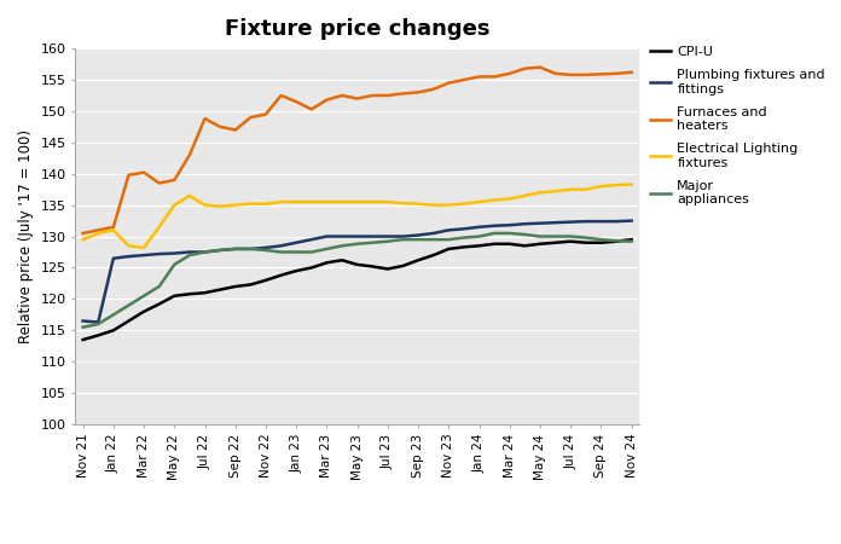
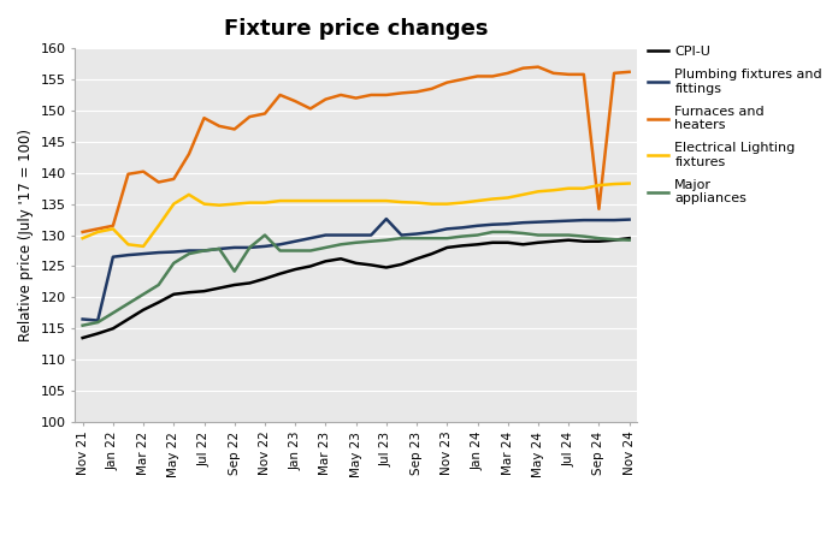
Major appliances/Sep 22: 128.0 -> 124.2
Major appliances/Nov 22: 127.8 -> 130.0
Plumbing fixtures and fittings/Jul 23: 130.0 -> 132.6
Furnaces and heaters/Sep 24: 155.9 -> 134.2
